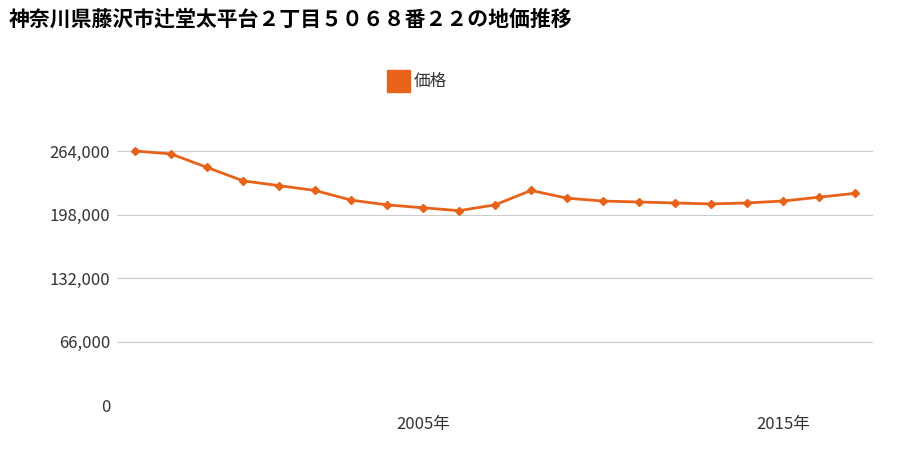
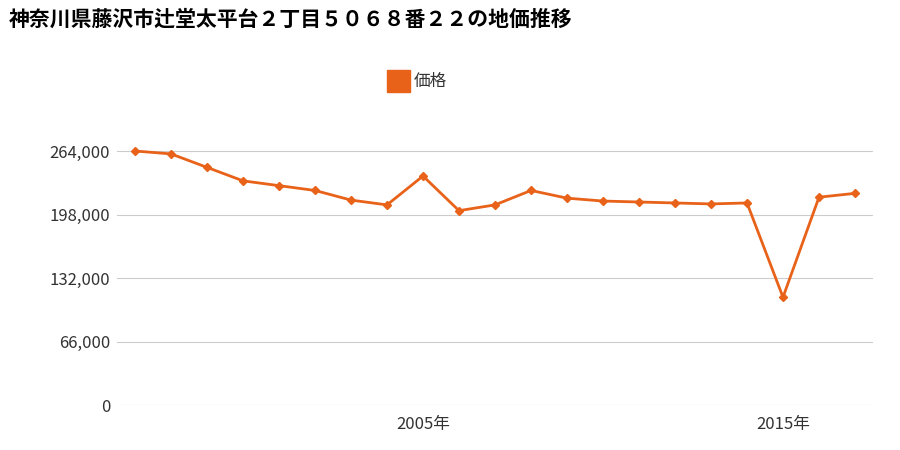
2005年: 205,000 -> 238,000
2015年: 212,000 -> 112,000
